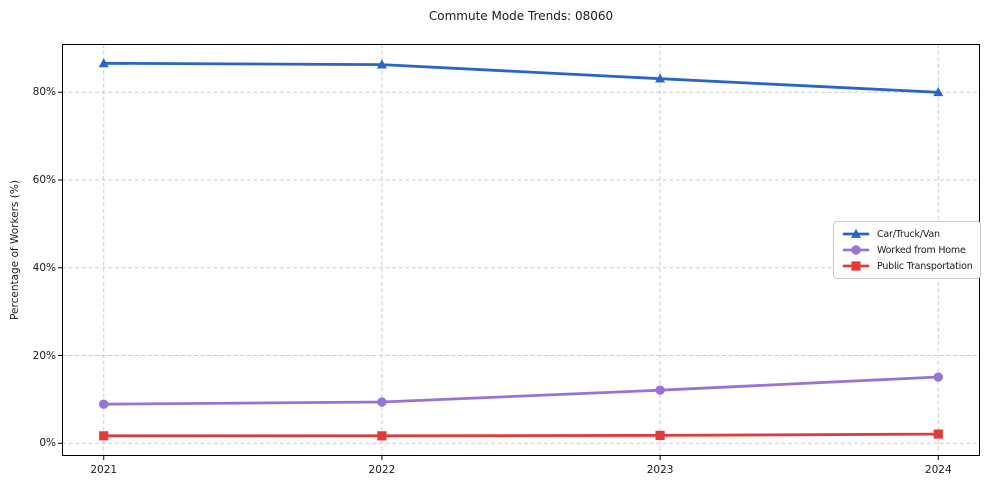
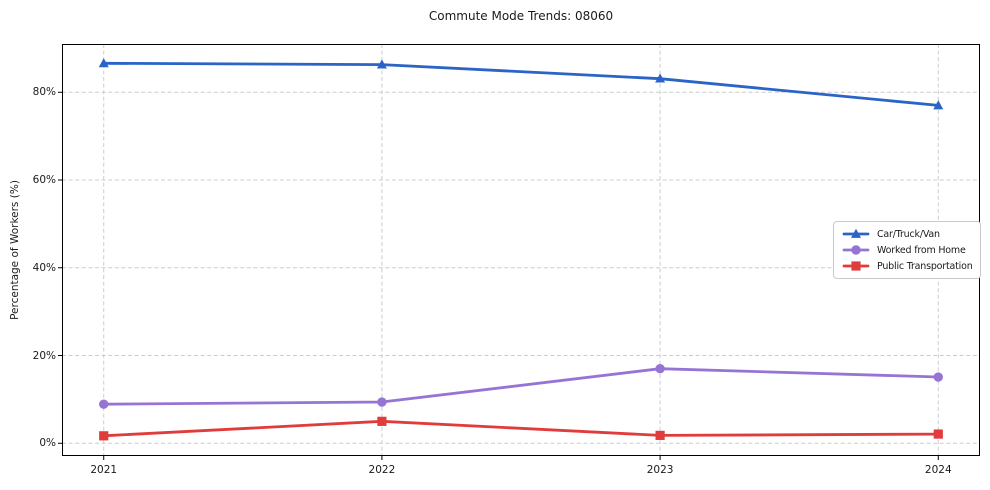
Public Transportation/2022: 2% -> 5%
Worked from Home/2023: 12% -> 17%
Car/Truck/Van/2024: 80% -> 77%
